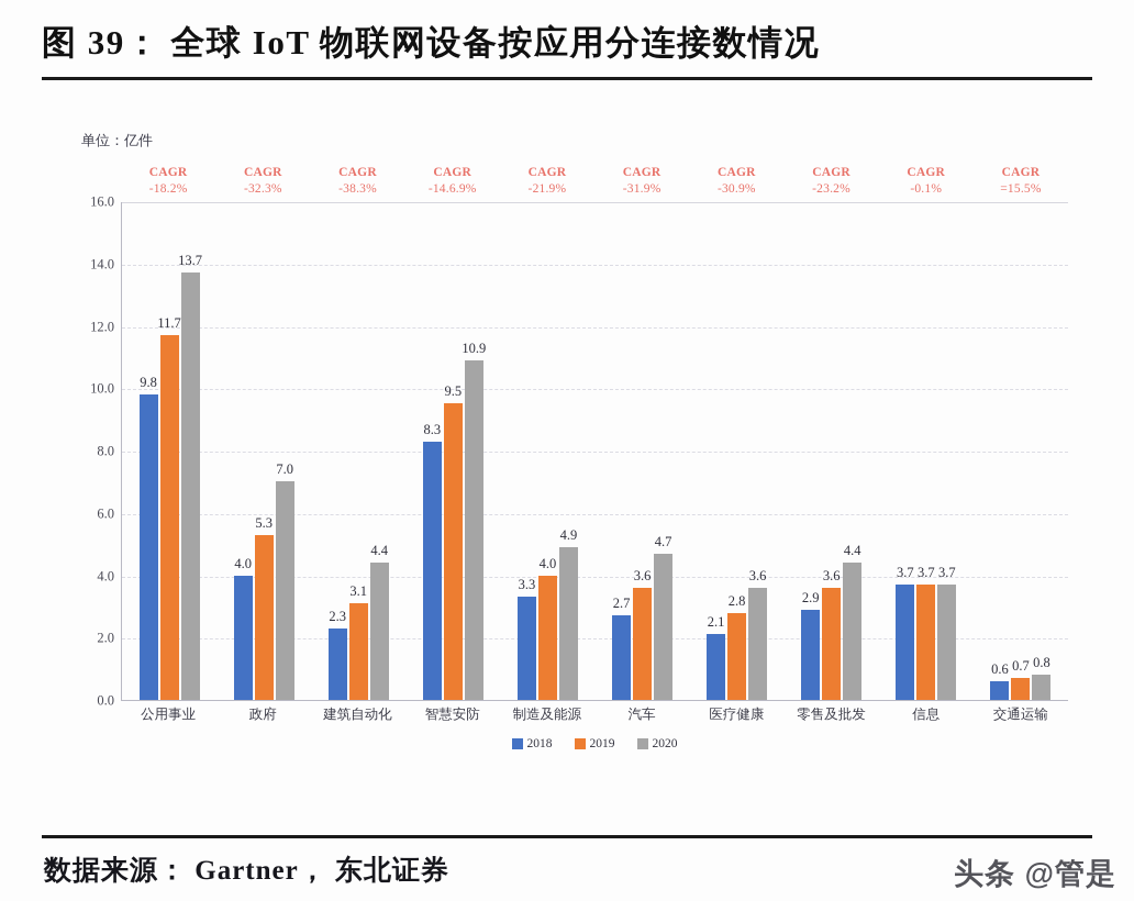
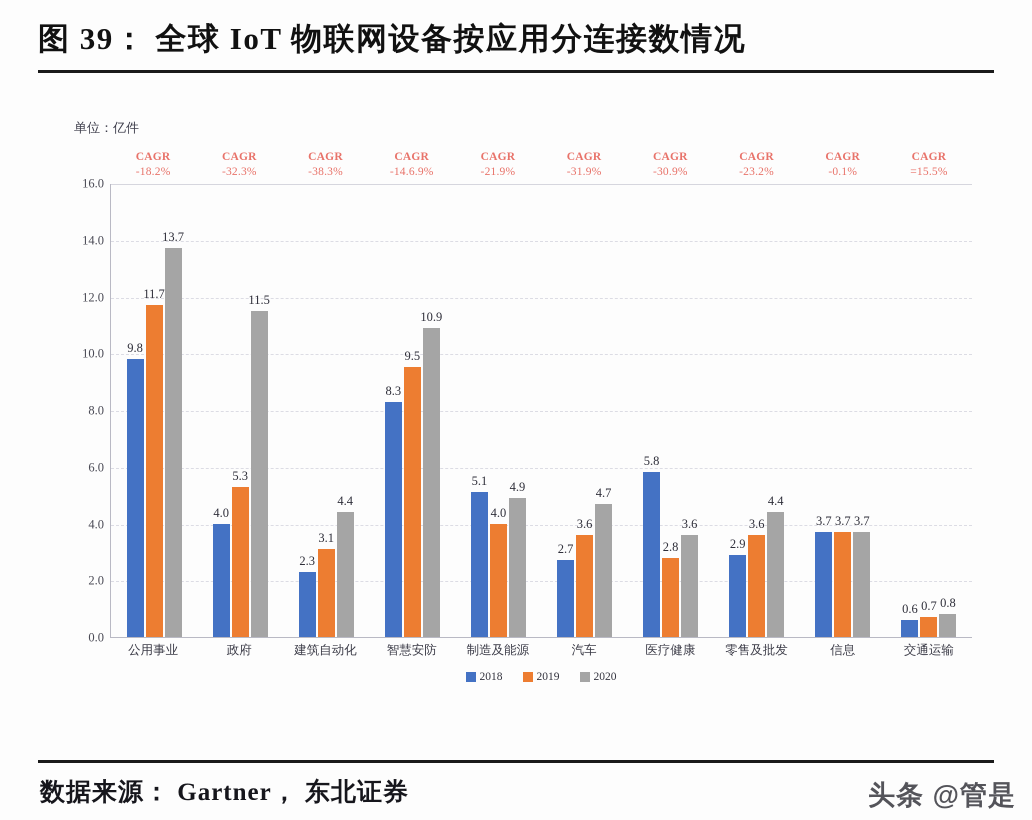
2020/政府: 7.0 -> 11.5
2018/制造及能源: 3.3 -> 5.1
2018/医疗健康: 2.1 -> 5.8
